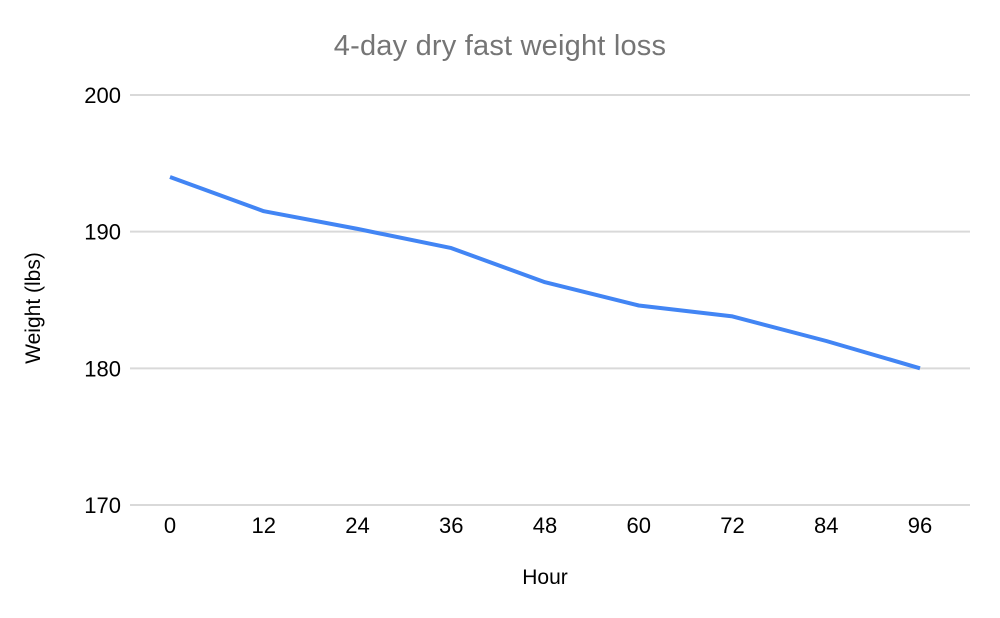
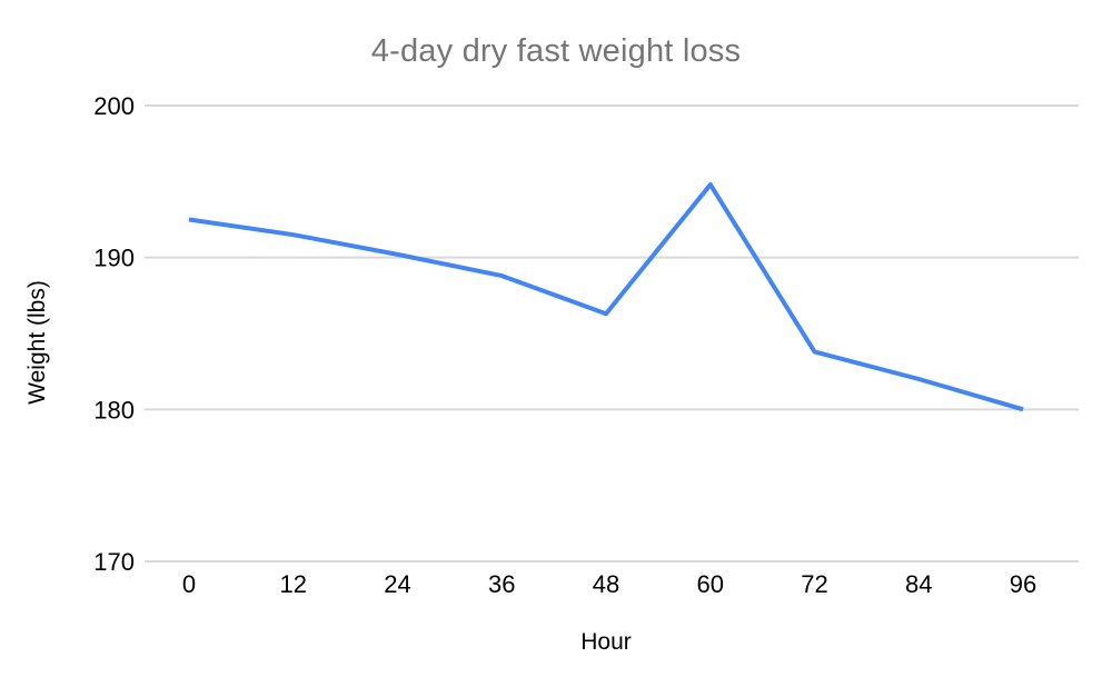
0: 194.0 -> 192.5
60: 184.6 -> 194.8
